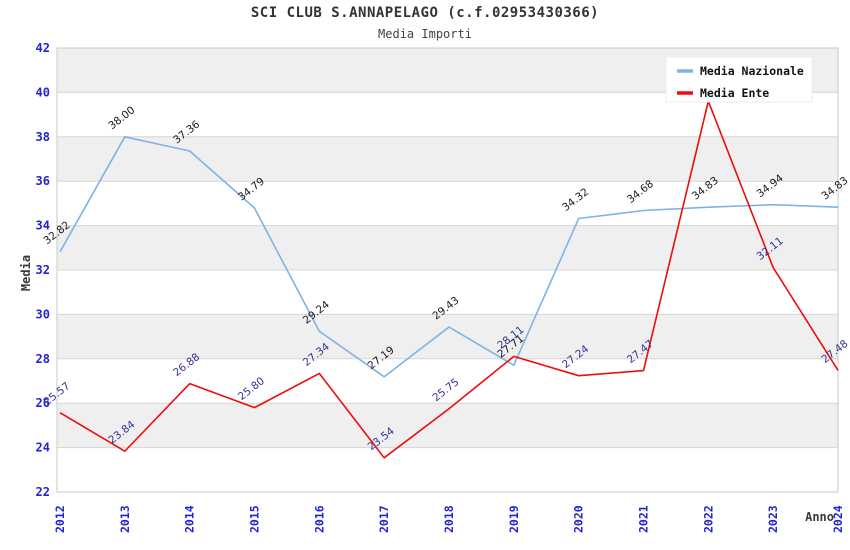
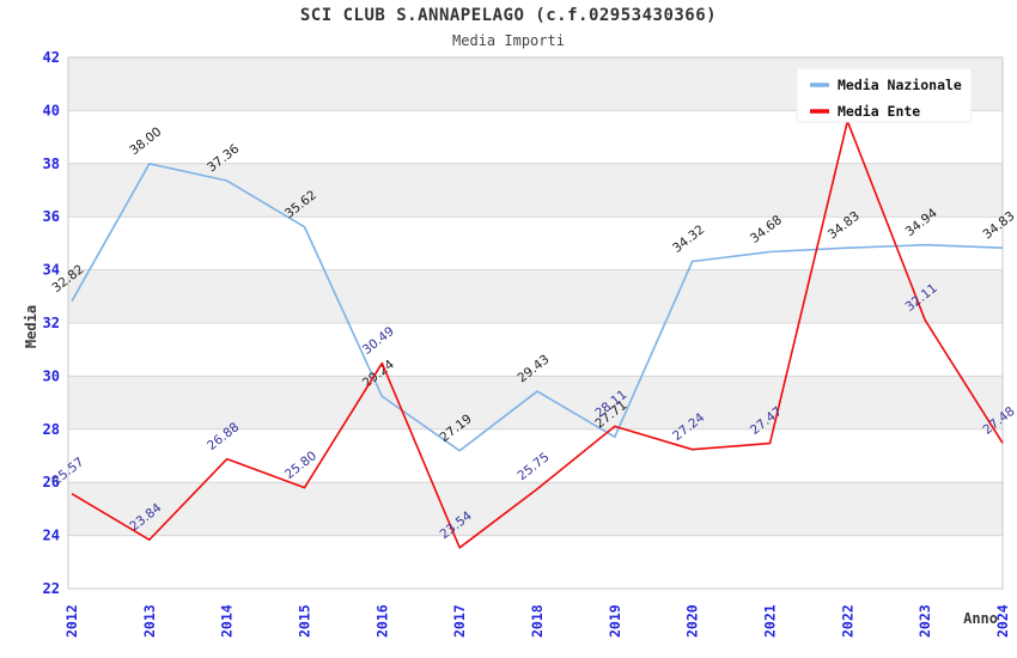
Media Nazionale/2015: 34.79 -> 35.62
Media Ente/2016: 27.34 -> 30.49
